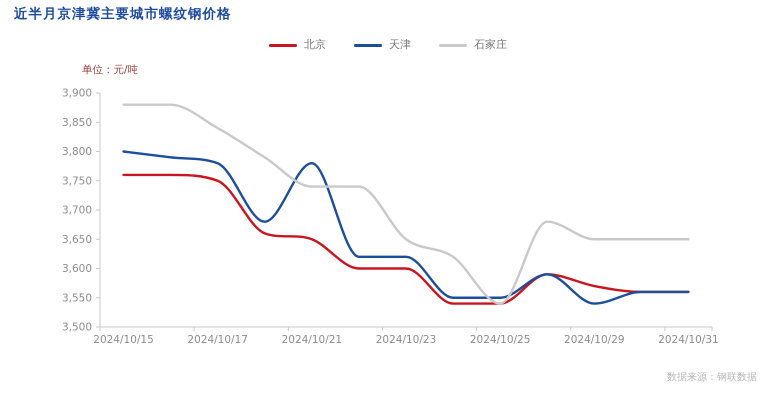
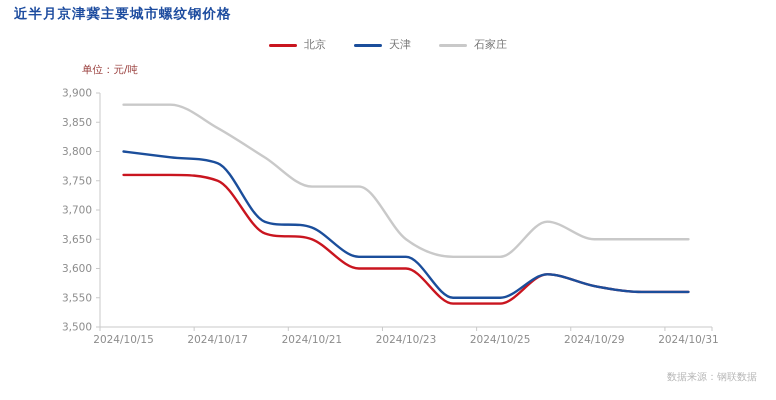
天津/2024/10/21: 3780 -> 3670
石家庄/2024/10/25: 3540 -> 3620
天津/2024/10/29: 3540 -> 3570
